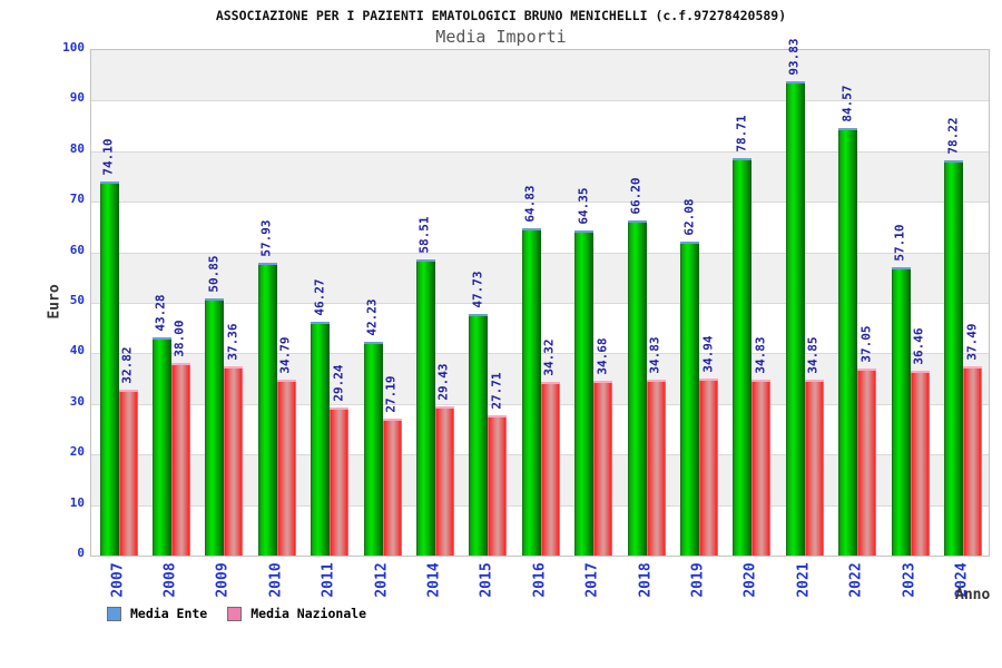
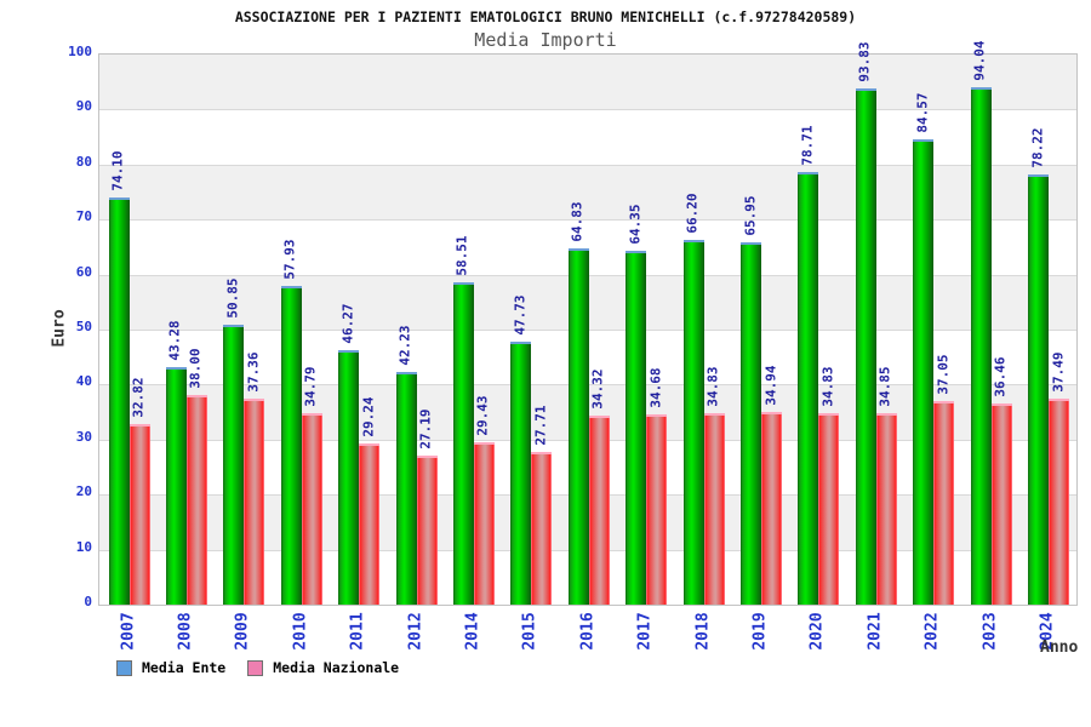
Media Ente/2019: 62.08 -> 65.95
Media Ente/2023: 57.10 -> 94.04
